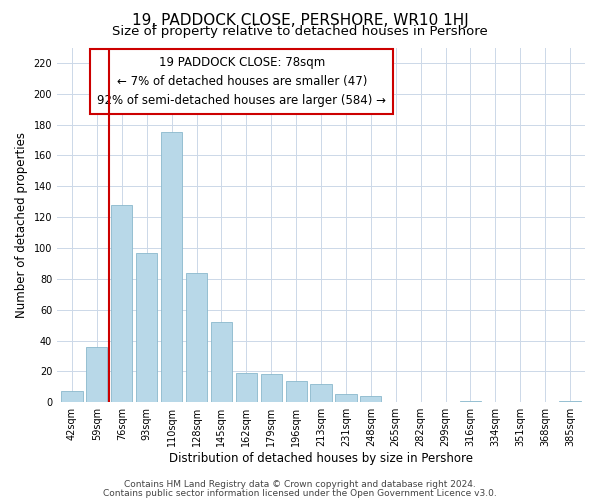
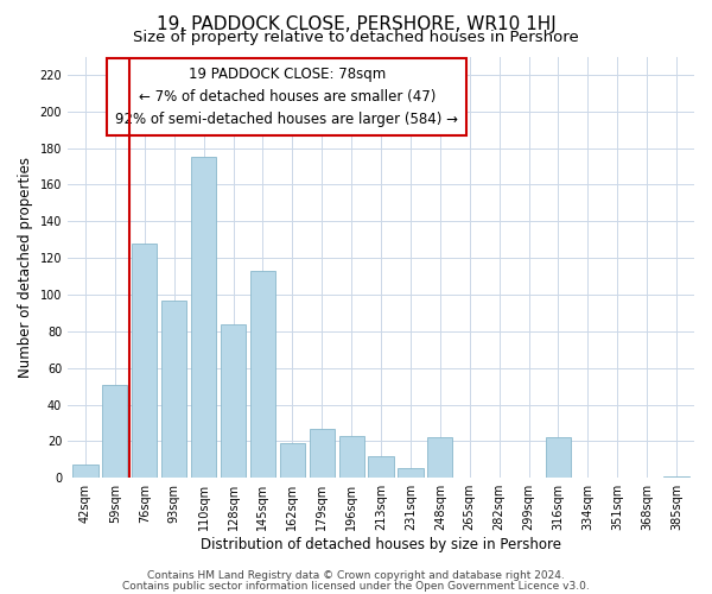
59sqm: 36 -> 51
145sqm: 52 -> 113
179sqm: 18 -> 27
196sqm: 14 -> 23
248sqm: 4 -> 22
316sqm: 1 -> 22
